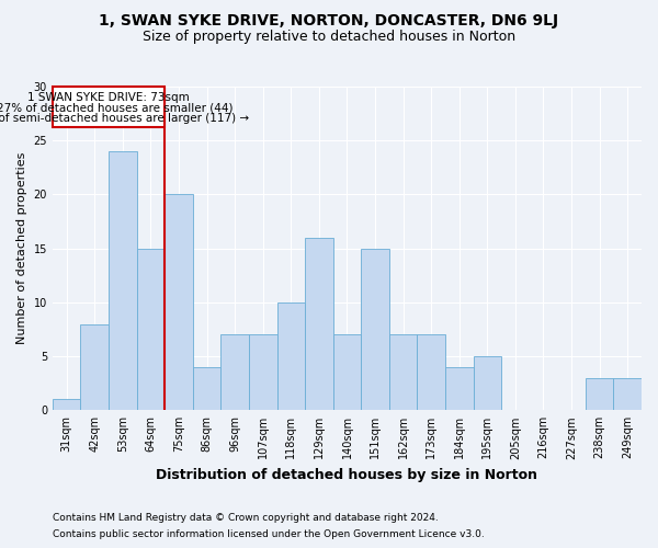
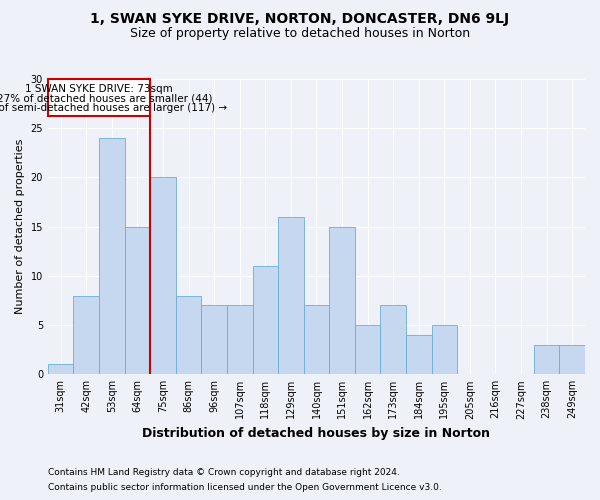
86sqm: 4 -> 8
118sqm: 10 -> 11
162sqm: 7 -> 5
